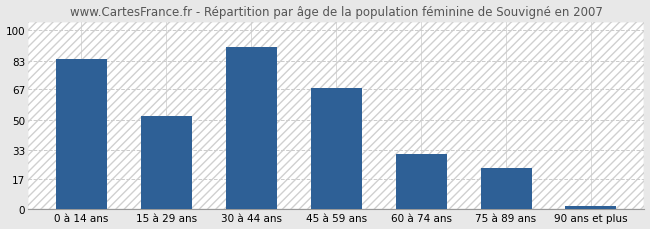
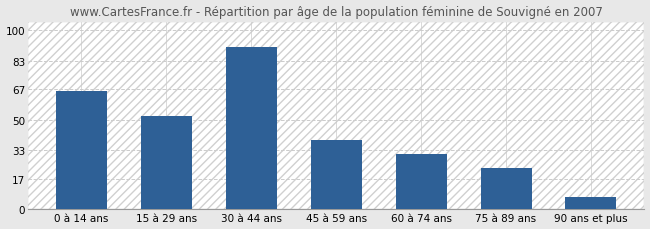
0 à 14 ans: 84 -> 66
45 à 59 ans: 68 -> 39
90 ans et plus: 2 -> 7
